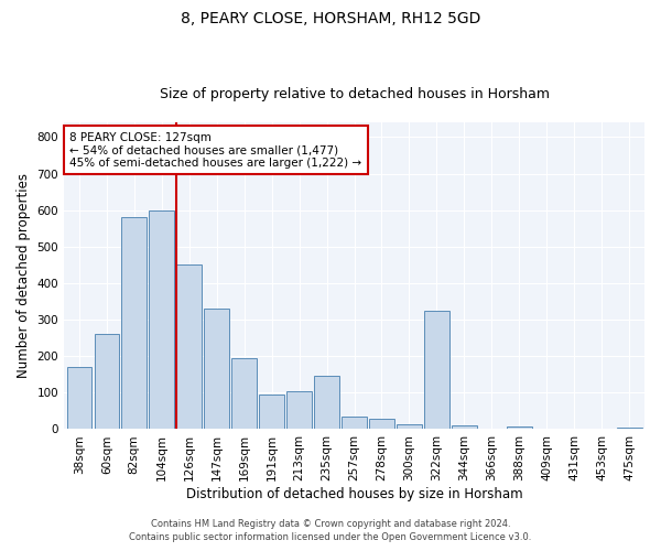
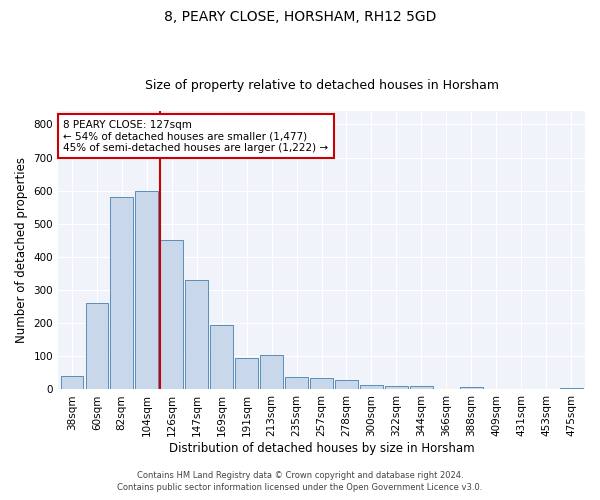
38sqm: 170 -> 40
235sqm: 145 -> 37
322sqm: 325 -> 10
